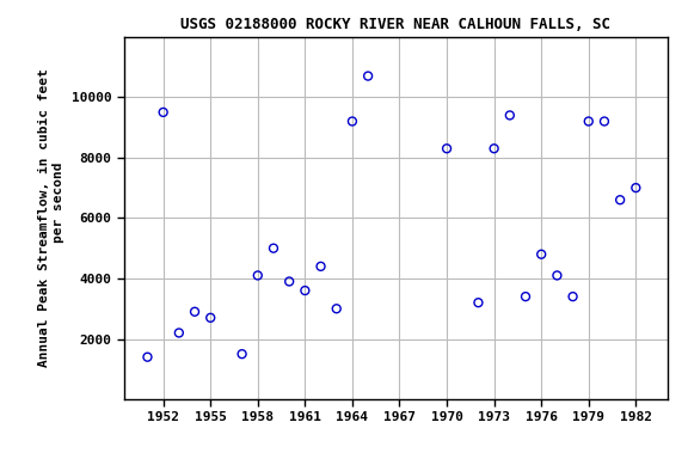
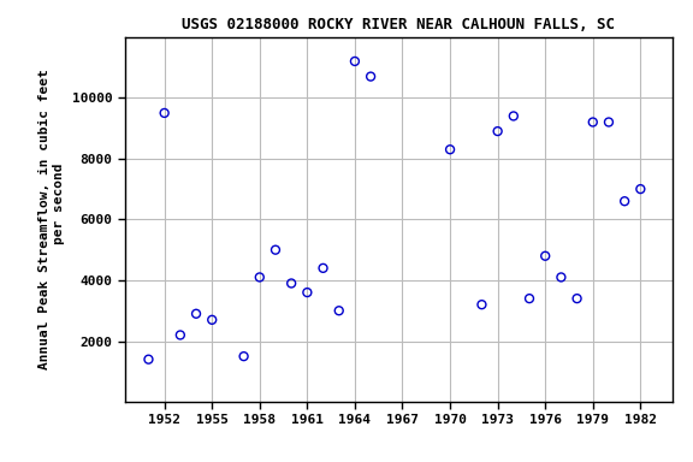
1964: 9200 -> 11200
1973: 8300 -> 8900
